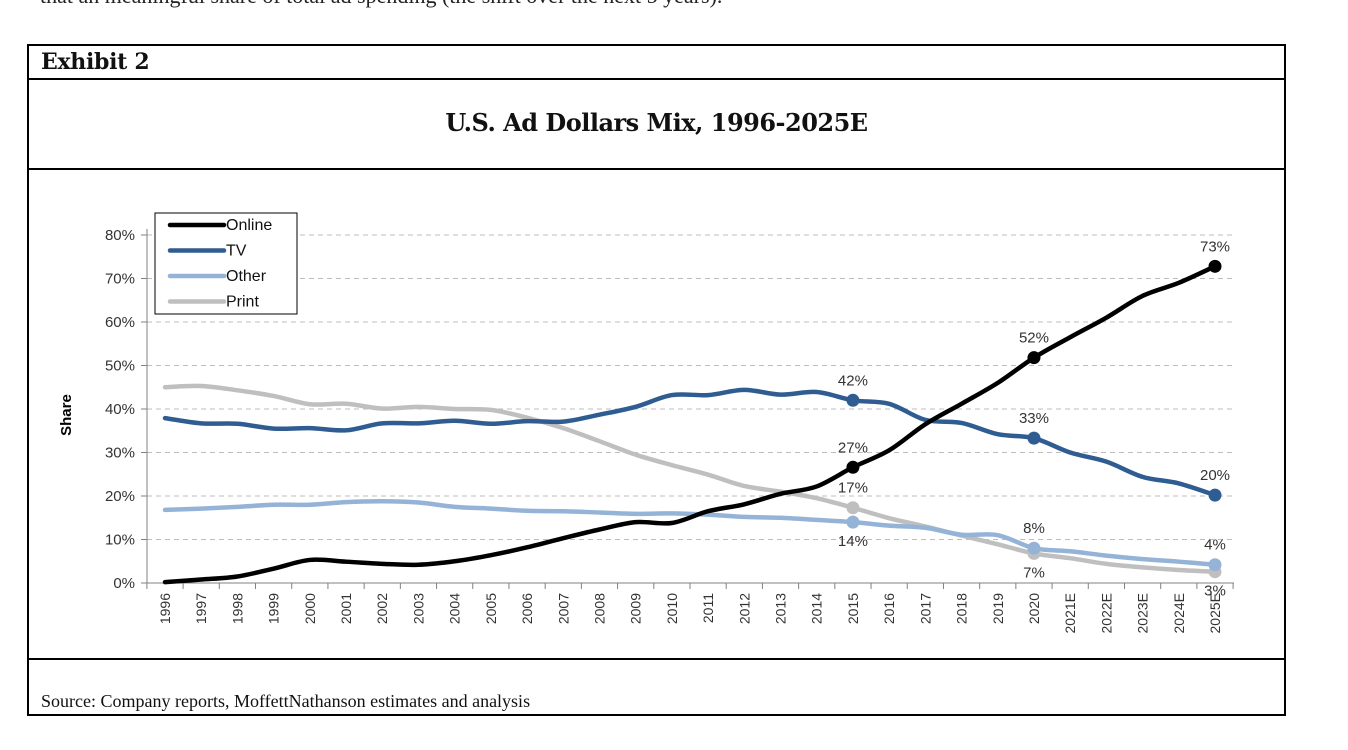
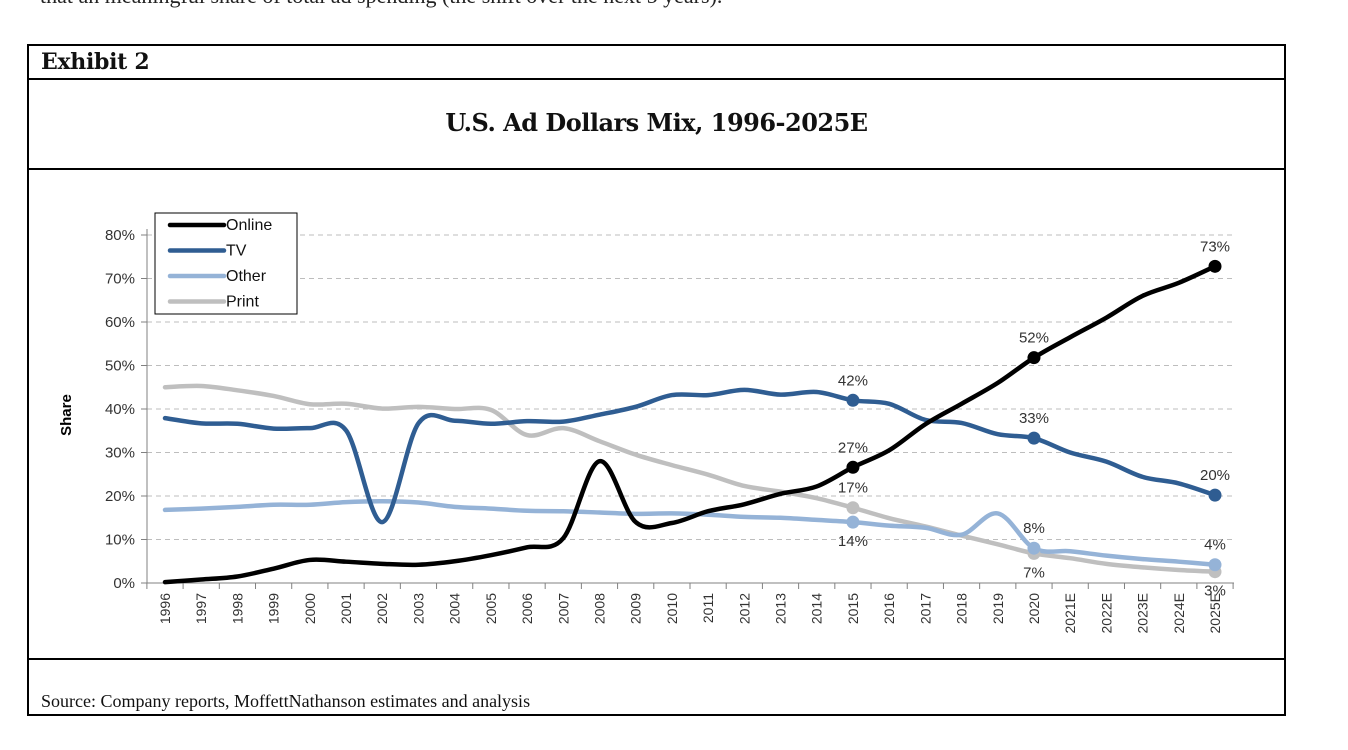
TV/2002: 37% -> 14%
Print/2006: 38% -> 34%
Online/2008: 12% -> 28%
Other/2019: 11% -> 16%
